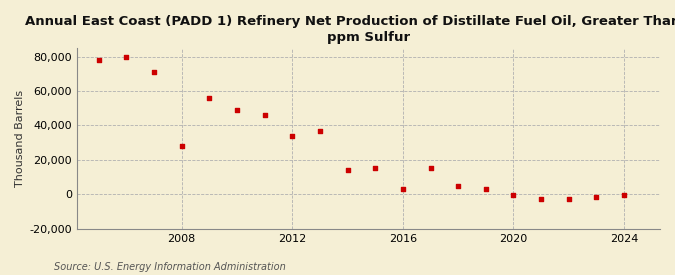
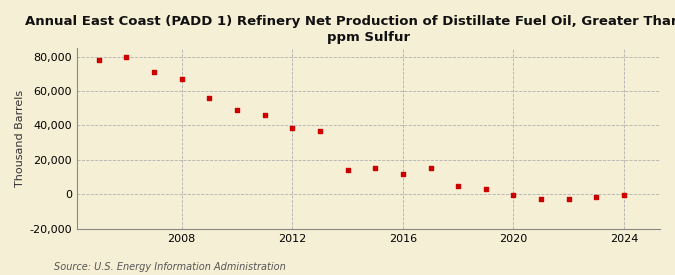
2008: 28,000 -> 67,000
2012: 34,000 -> 38,000
2016: 3,000 -> 12,000
